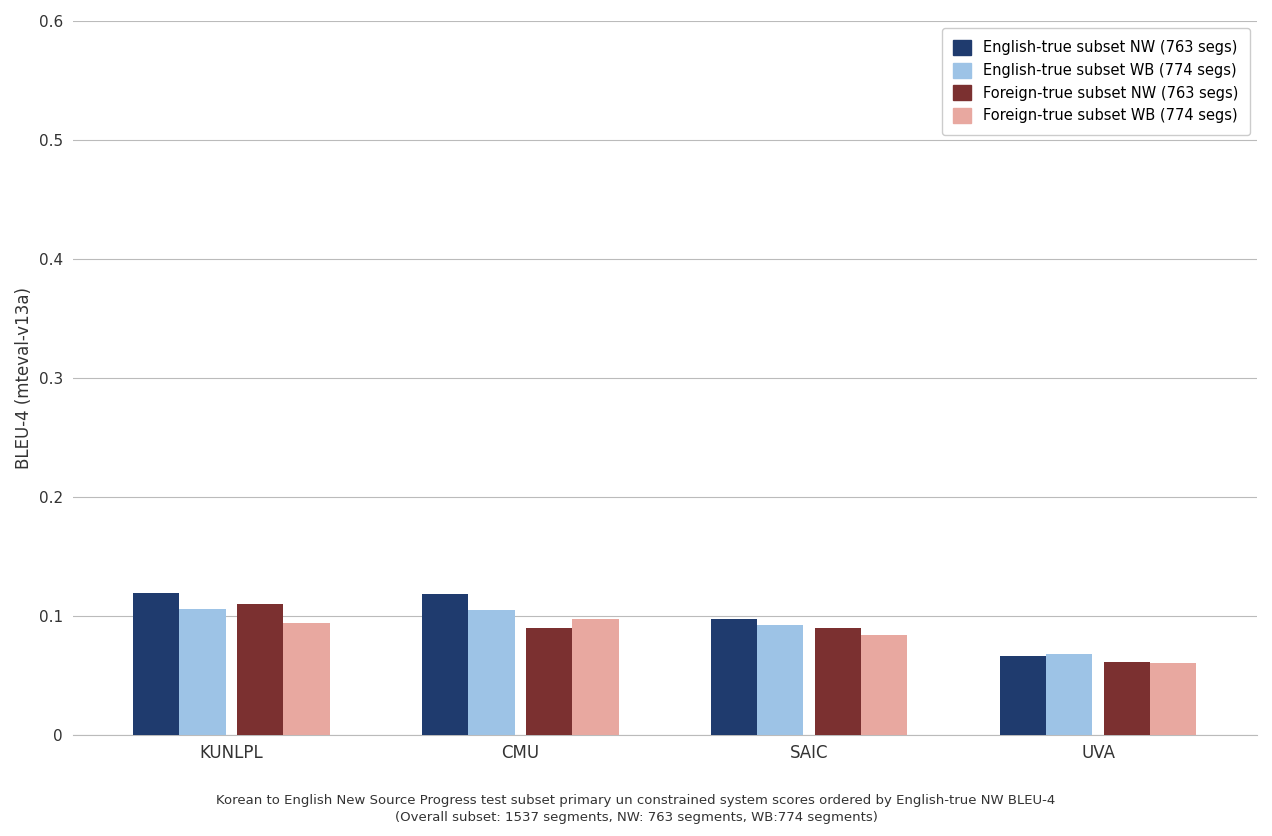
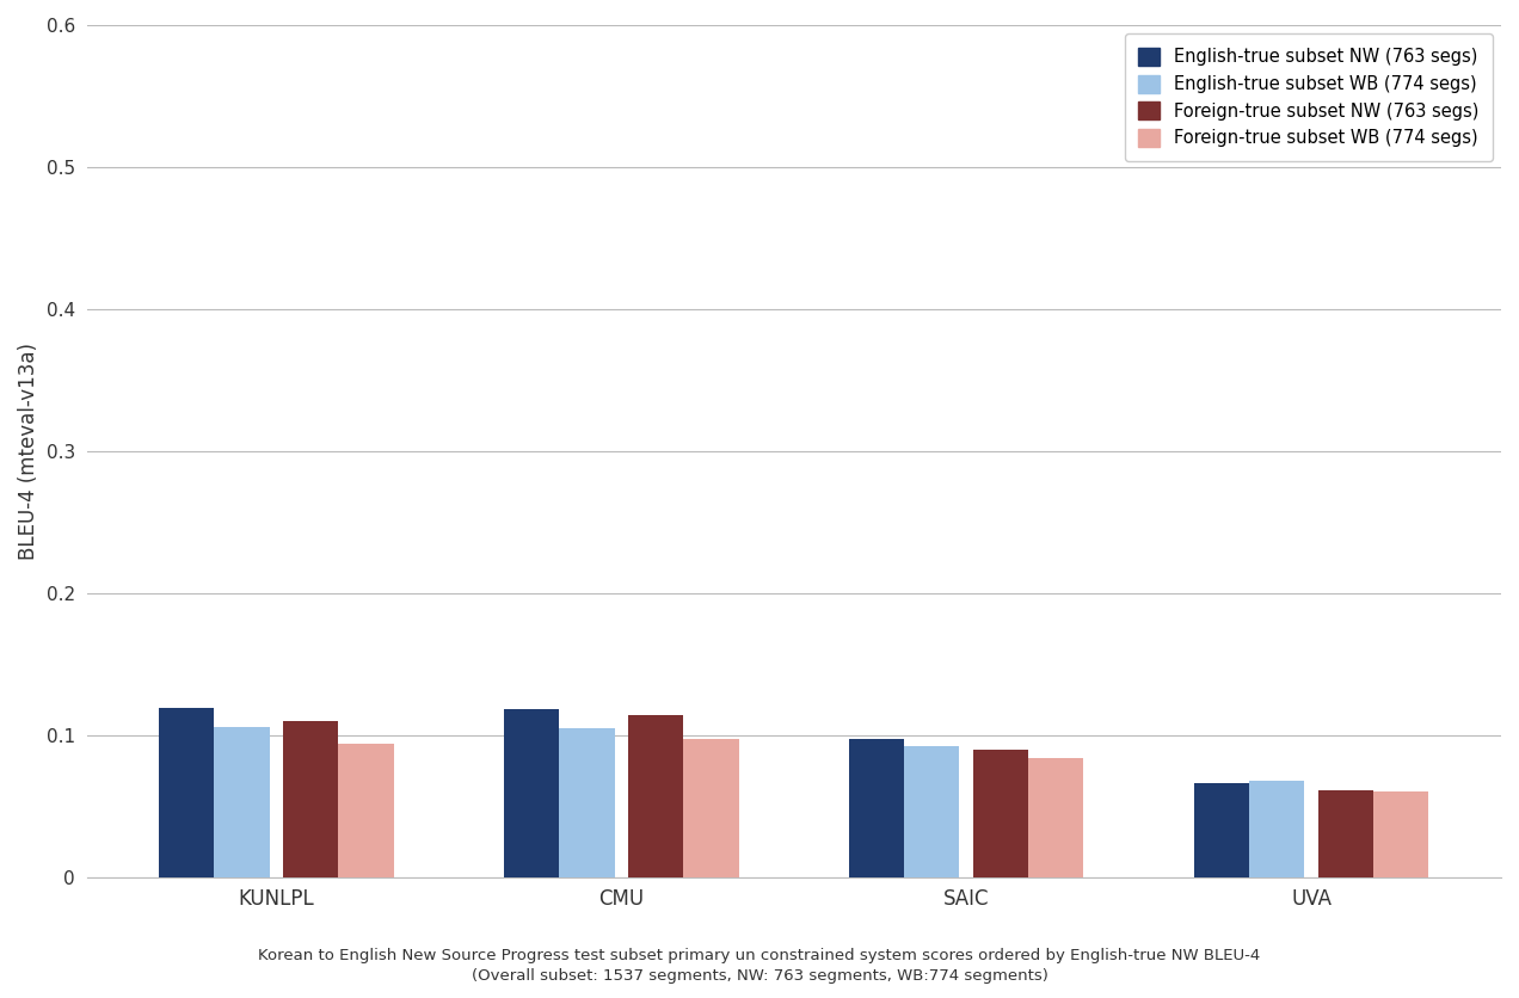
Foreign-true subset NW (763 segs)/CMU: 0.090 -> 0.114
